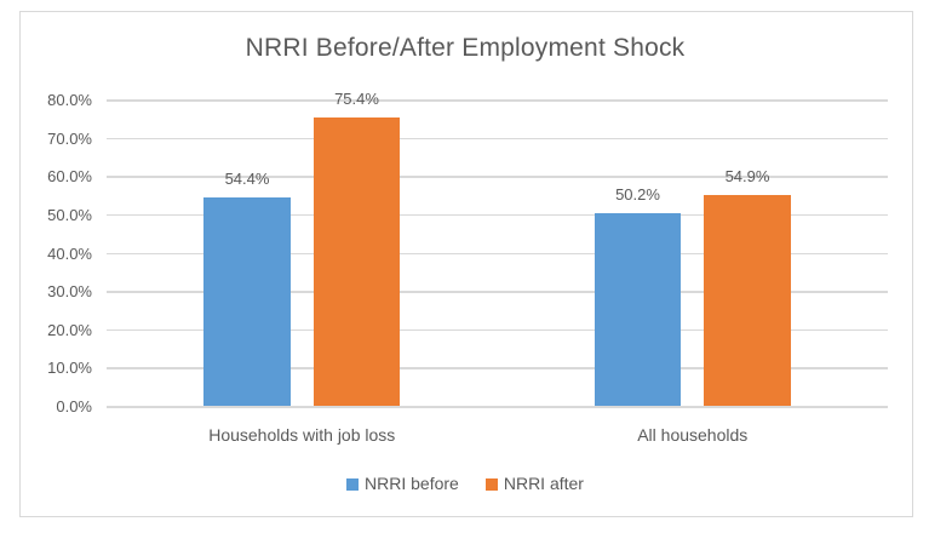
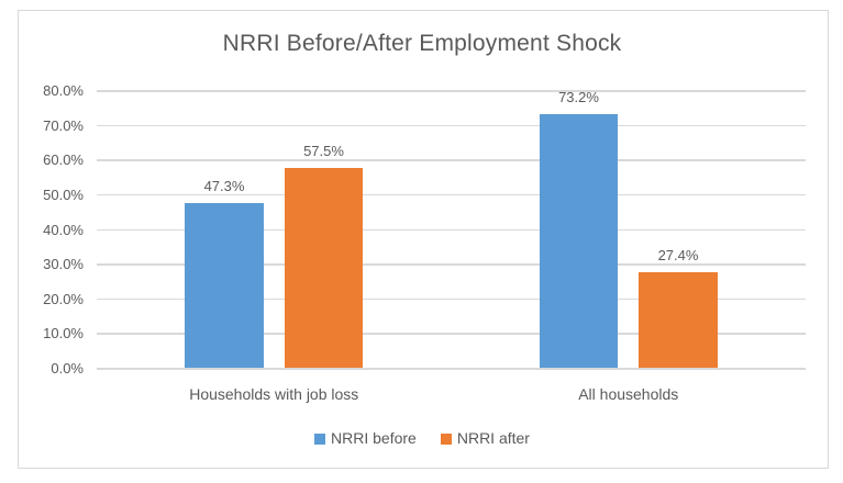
NRRI before/Households with job loss: 54.4% -> 47.3%
NRRI after/Households with job loss: 75.4% -> 57.5%
NRRI before/All households: 50.2% -> 73.2%
NRRI after/All households: 54.9% -> 27.4%
